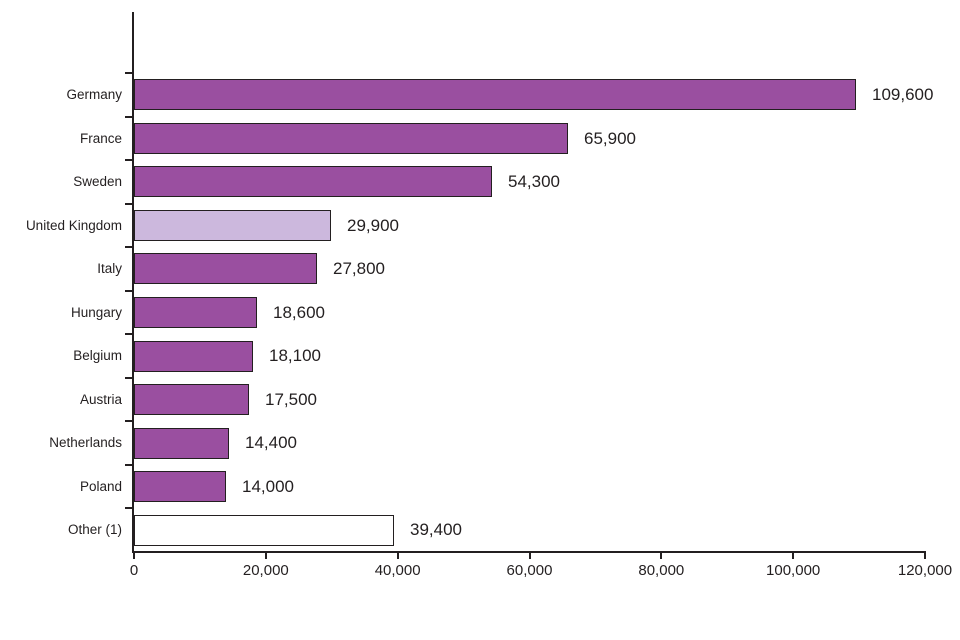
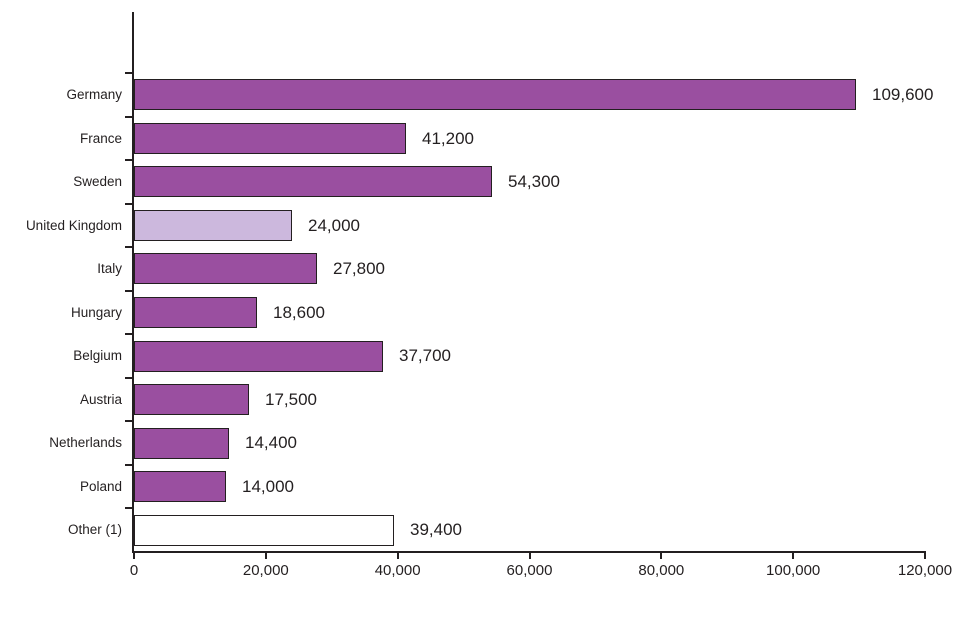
France: 65,900 -> 41,200
United Kingdom: 29,900 -> 24,000
Belgium: 18,100 -> 37,700
